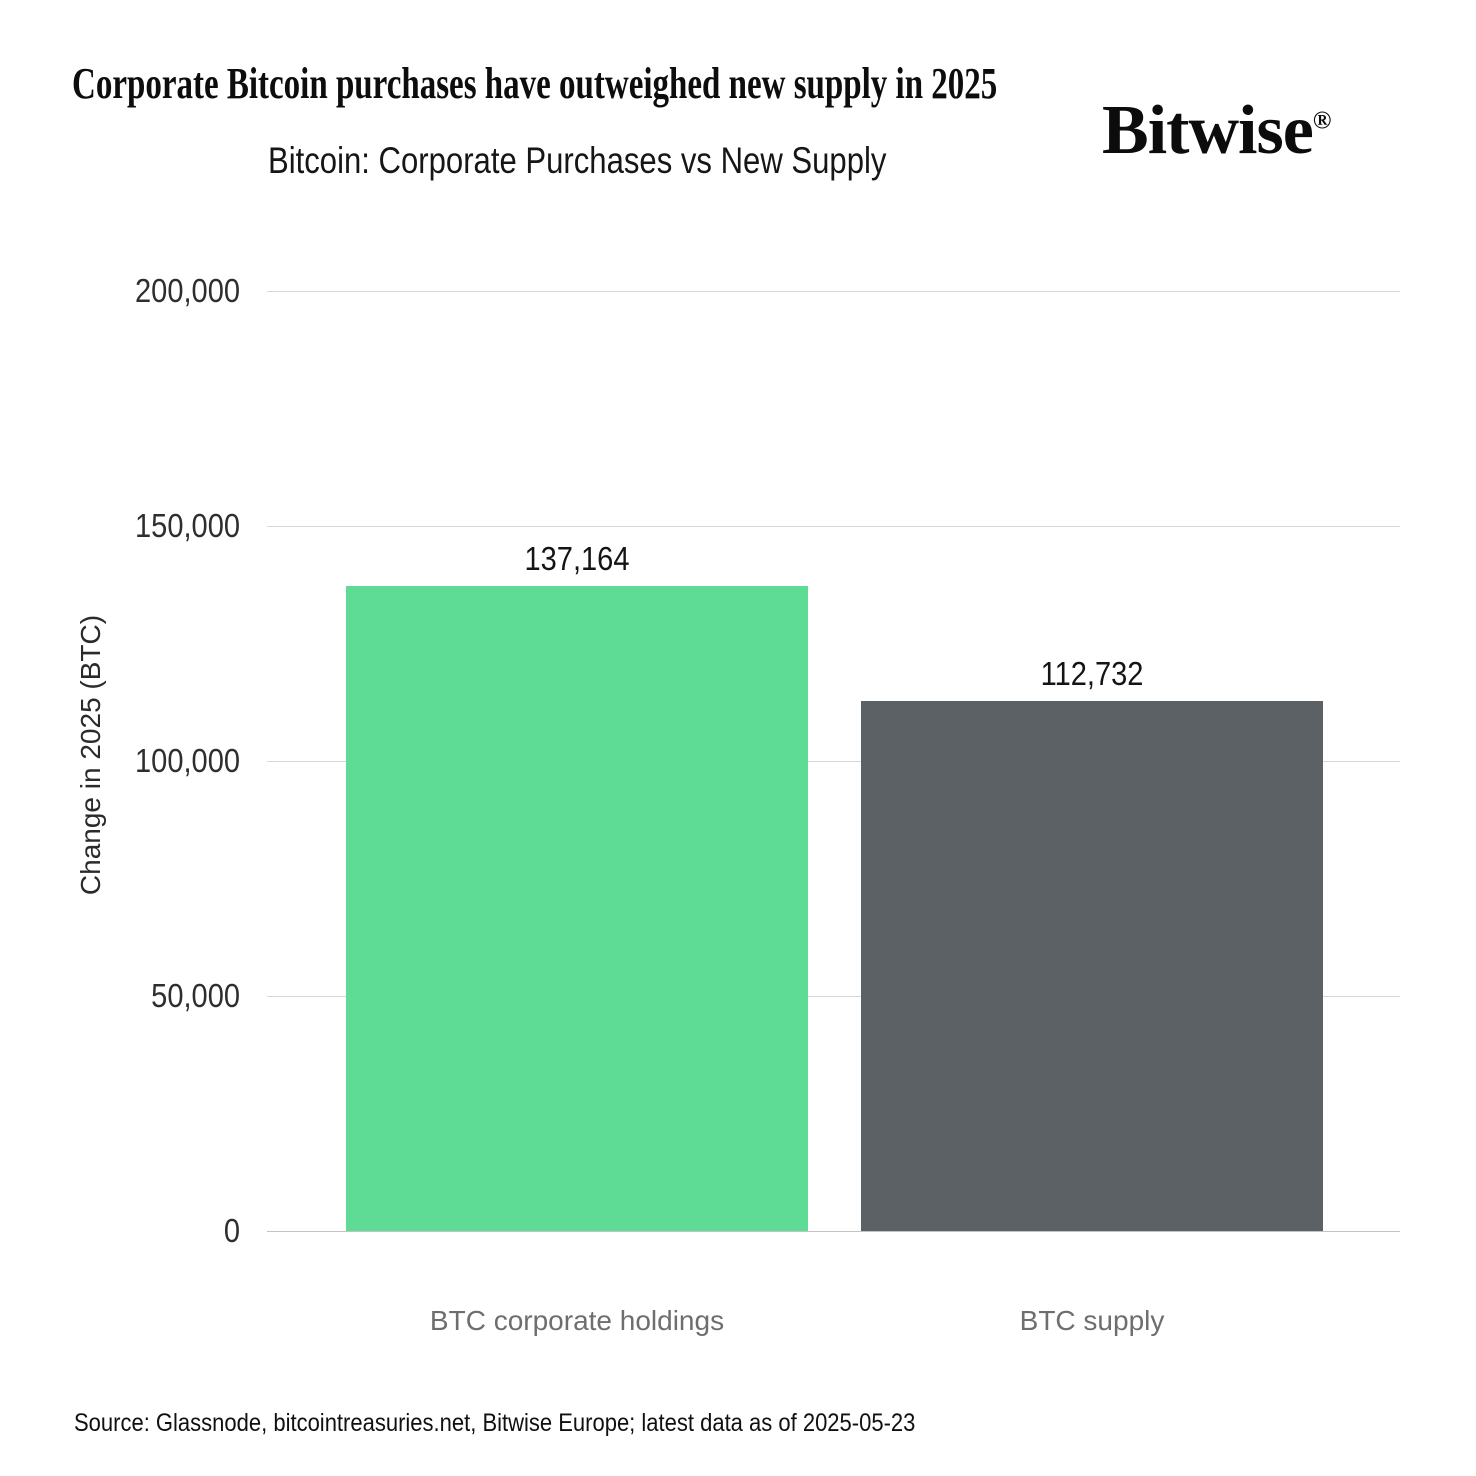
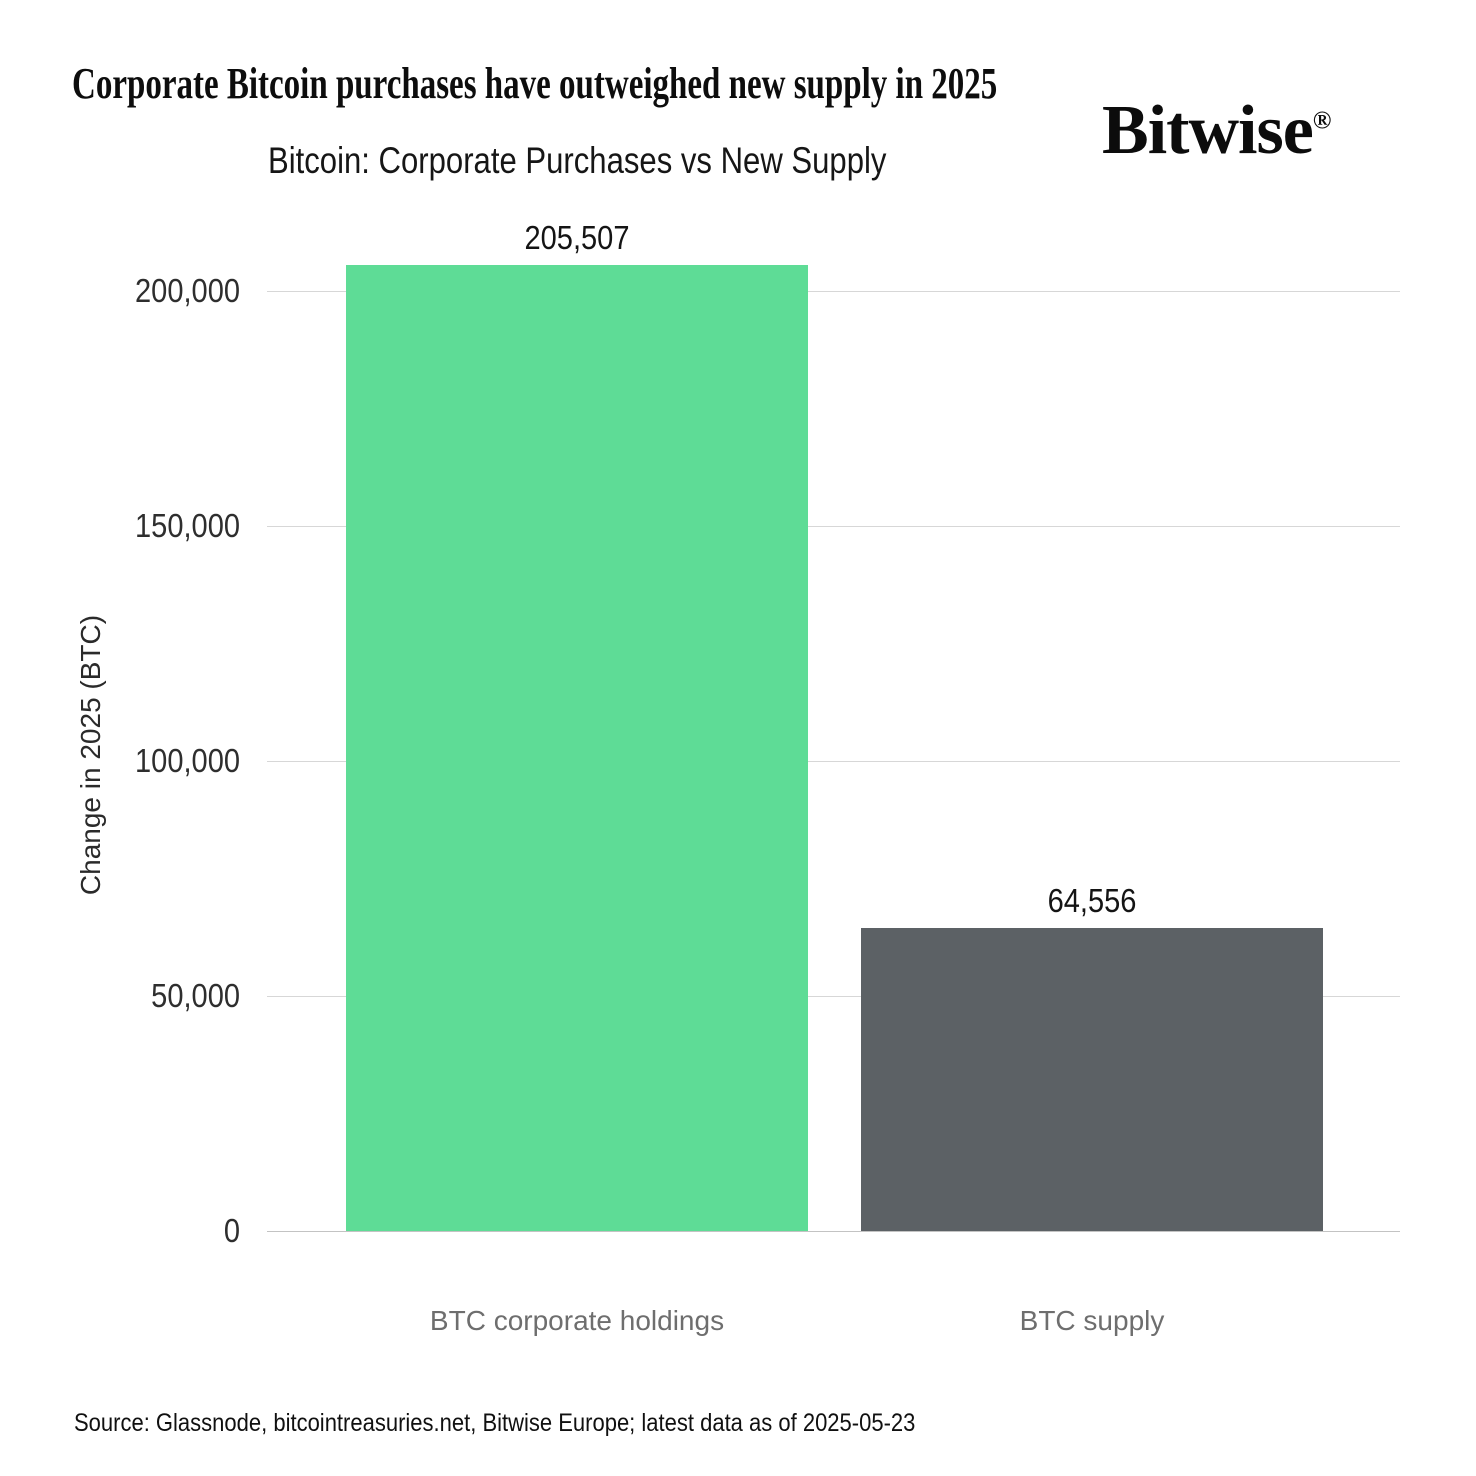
BTC corporate holdings: 137,164 -> 205,507
BTC supply: 112,732 -> 64,556
